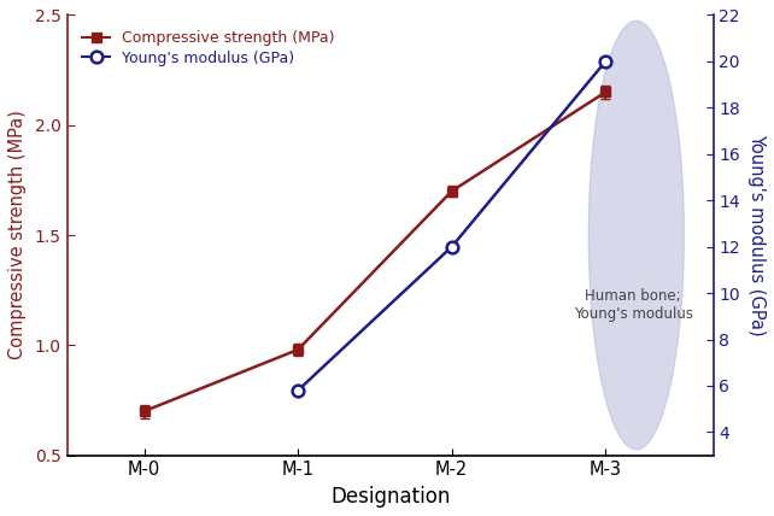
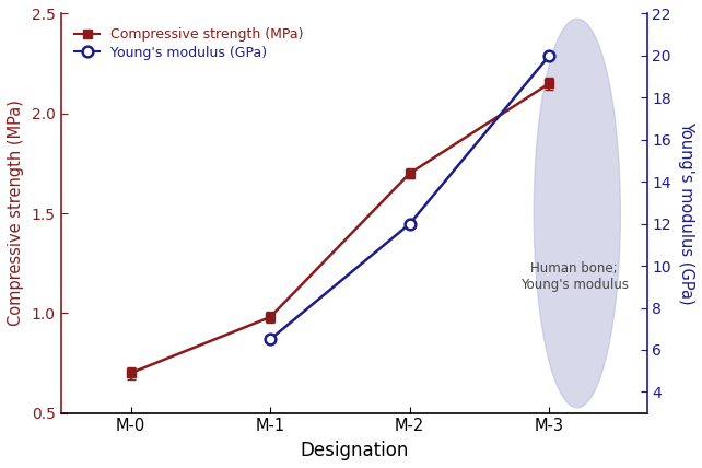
Young's modulus (GPa)/M-1: 5.8 -> 6.5
